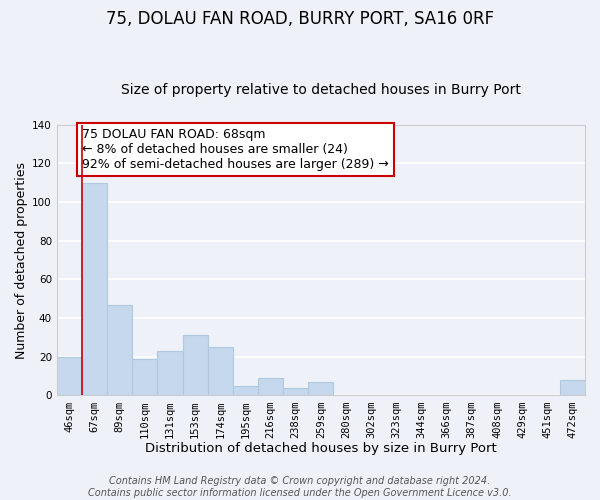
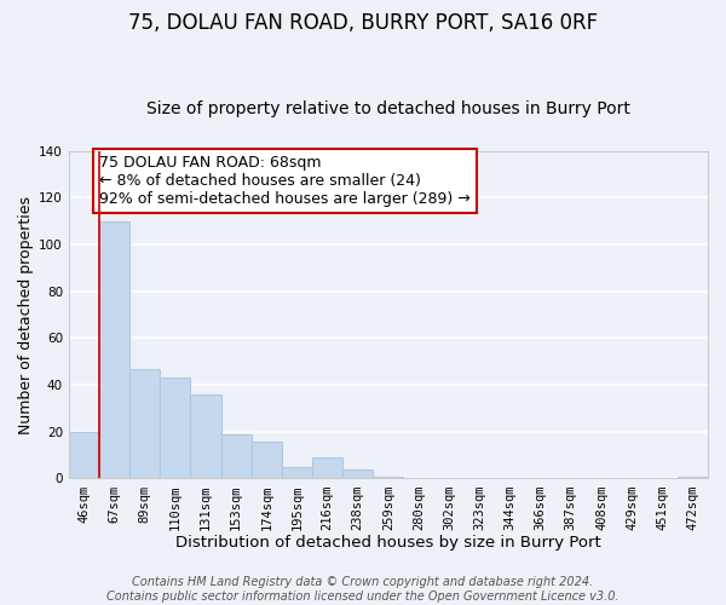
110sqm: 19 -> 43
131sqm: 23 -> 36
153sqm: 31 -> 19
174sqm: 25 -> 16
259sqm: 7 -> 1
472sqm: 8 -> 1
